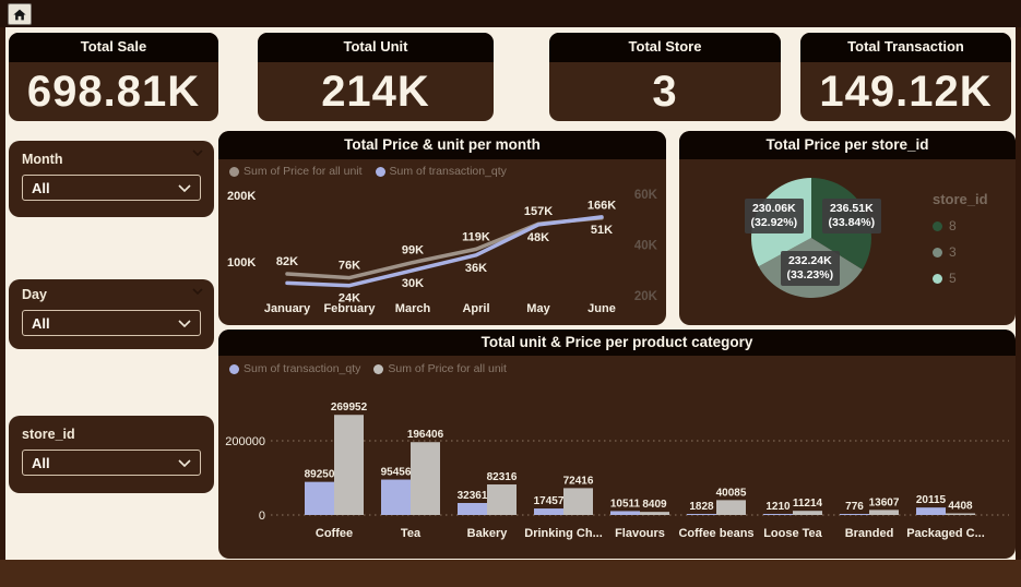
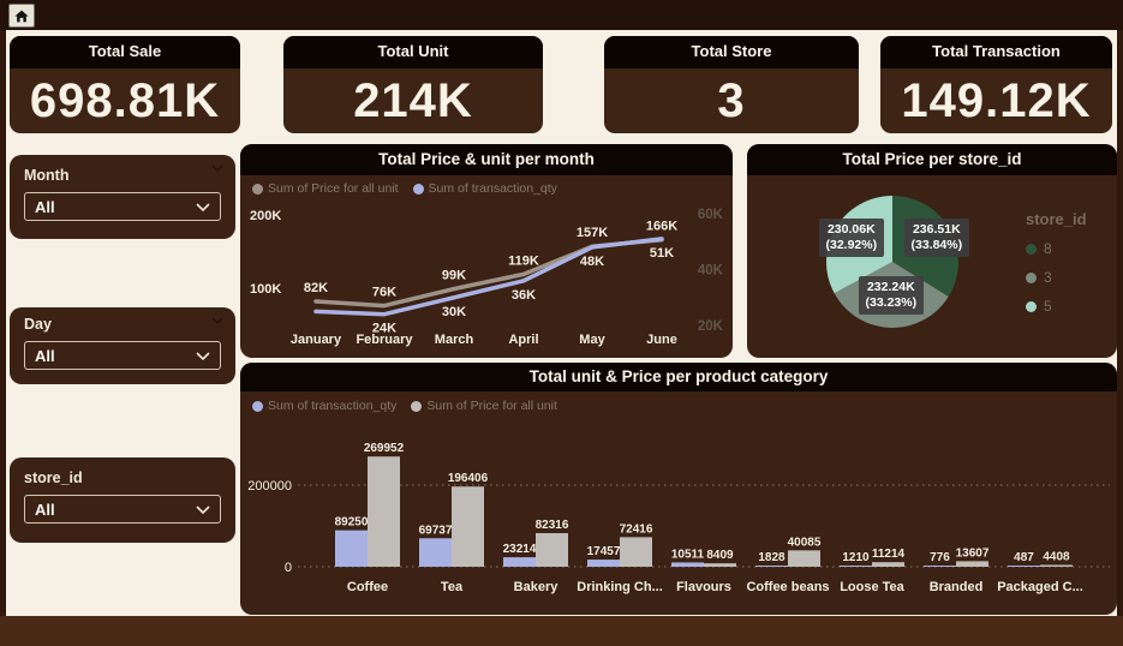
Total unit & Price per product category/Sum of transaction_qty/Tea: 95456 -> 69737
Total unit & Price per product category/Sum of transaction_qty/Bakery: 32361 -> 23214
Total unit & Price per product category/Sum of transaction_qty/Packaged C...: 20115 -> 487
